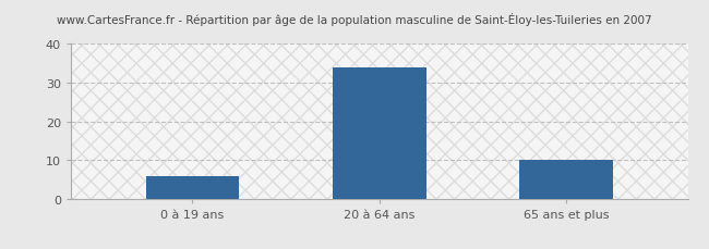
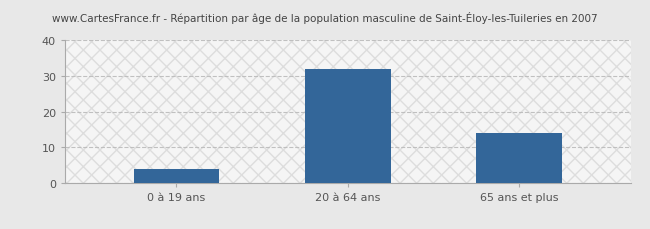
0 à 19 ans: 6 -> 4
20 à 64 ans: 34 -> 32
65 ans et plus: 10 -> 14
